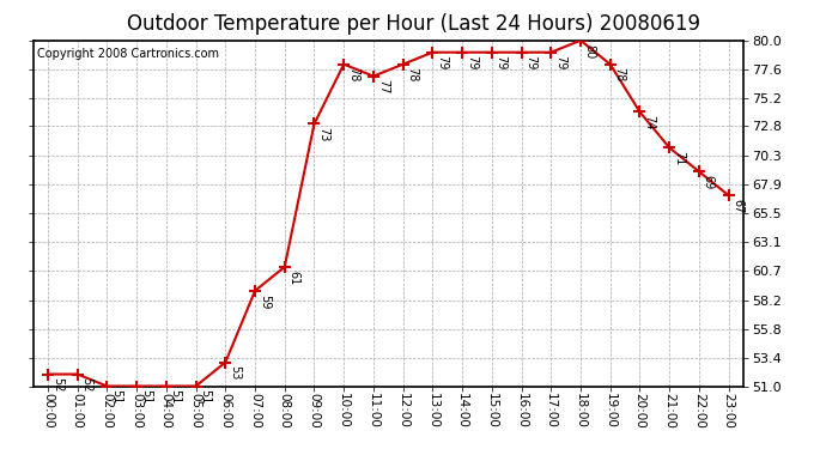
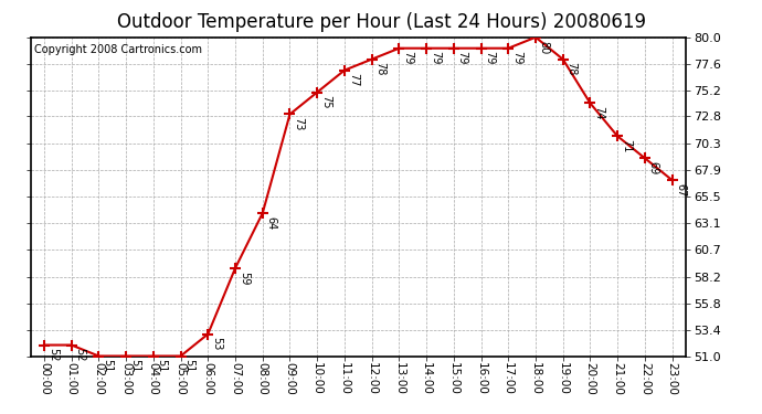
08:00: 61 -> 64
10:00: 78 -> 75
